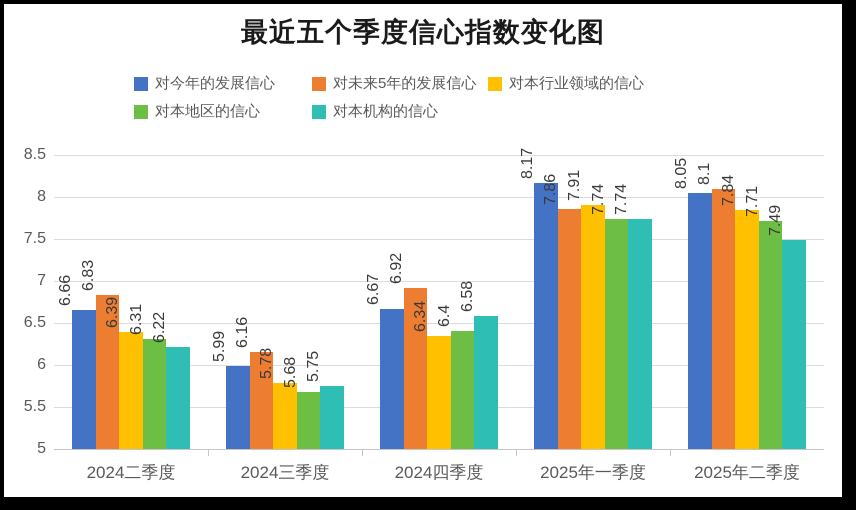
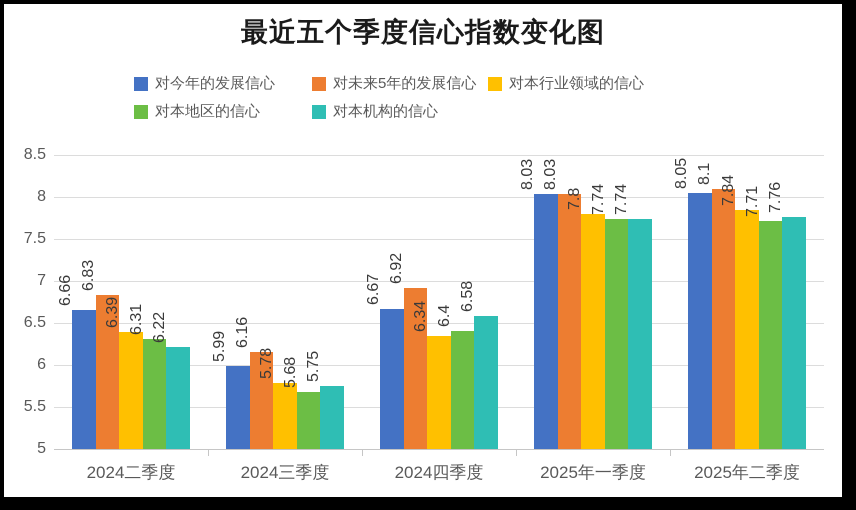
对今年的发展信心/2025年一季度: 8.17 -> 8.03
对未来5年的发展信心/2025年一季度: 7.86 -> 8.03
对本行业领域的信心/2025年一季度: 7.91 -> 7.8
对本机构的信心/2025年二季度: 7.49 -> 7.76
